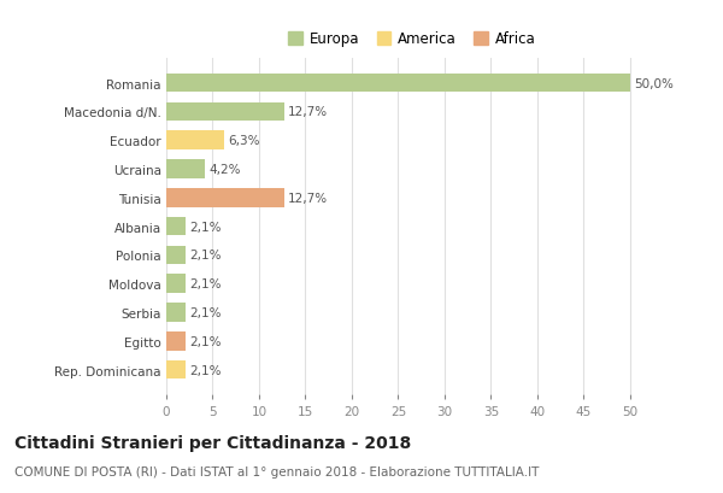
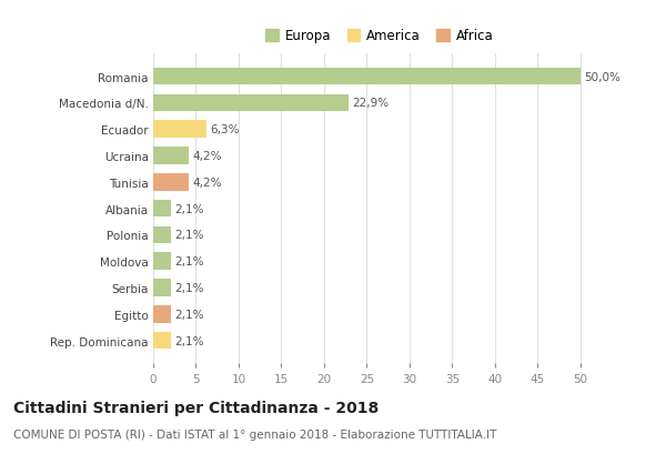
Macedonia d/N.: 12,7% -> 22,9%
Tunisia: 12,7% -> 4,2%
